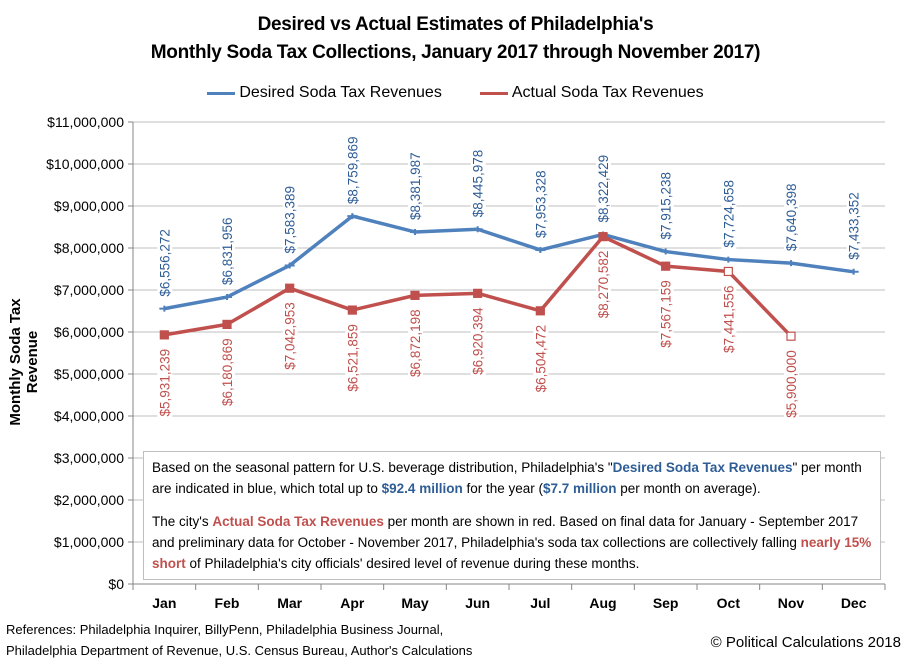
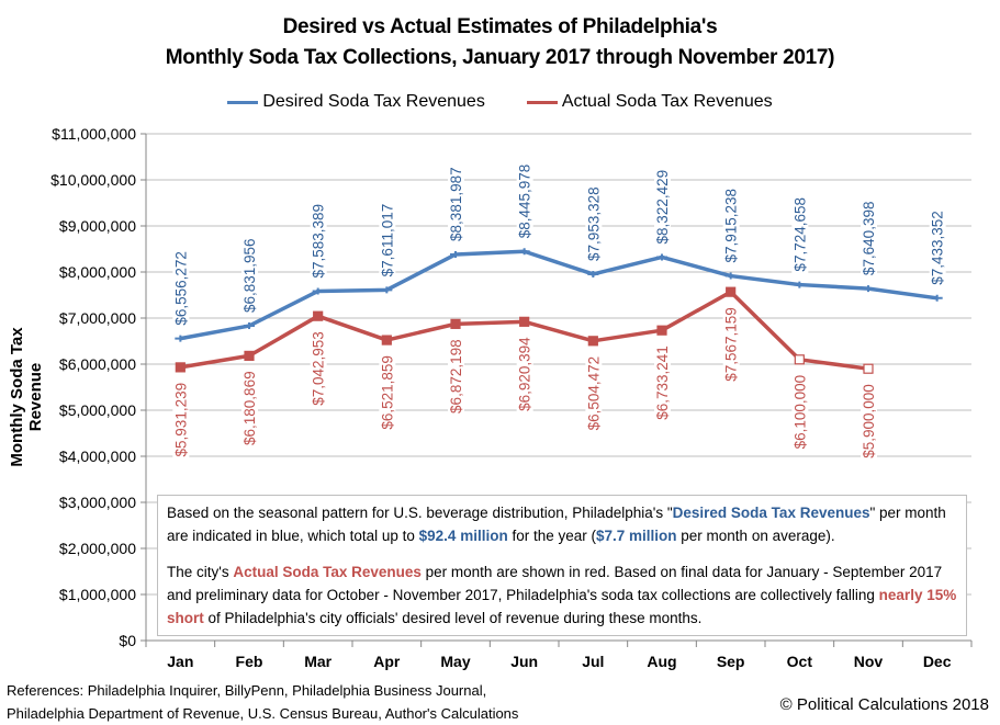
Desired Soda Tax Revenues/Apr: $8,759,869 -> $7,611,017
Actual Soda Tax Revenues/Aug: $8,270,582 -> $6,733,241
Actual Soda Tax Revenues/Oct: $7,441,556 -> $6,100,000
